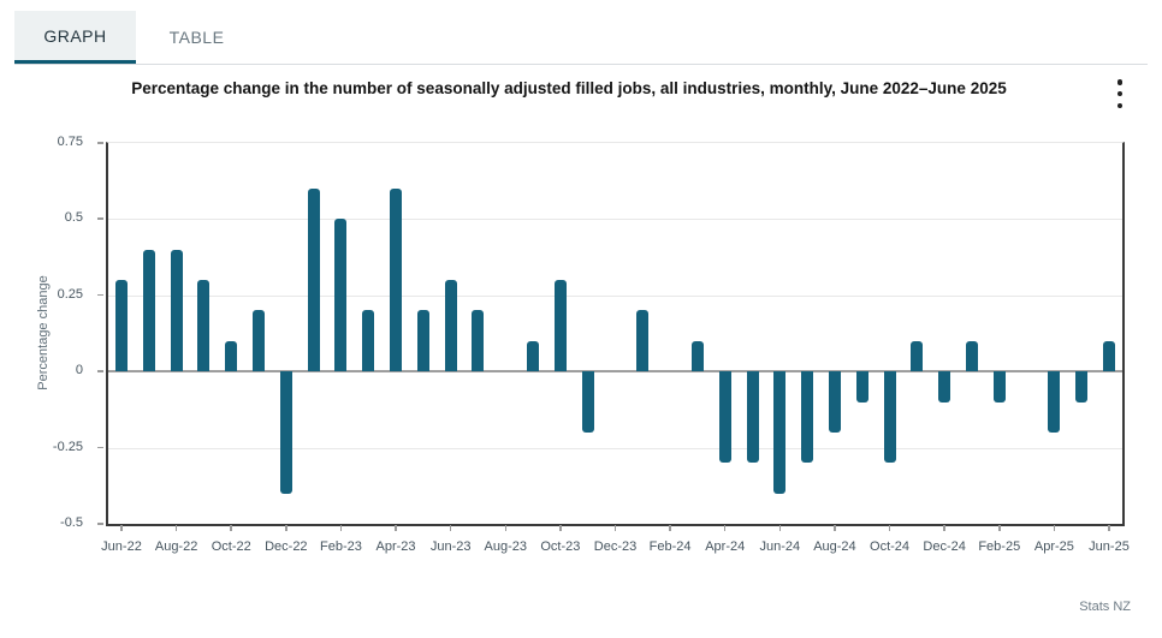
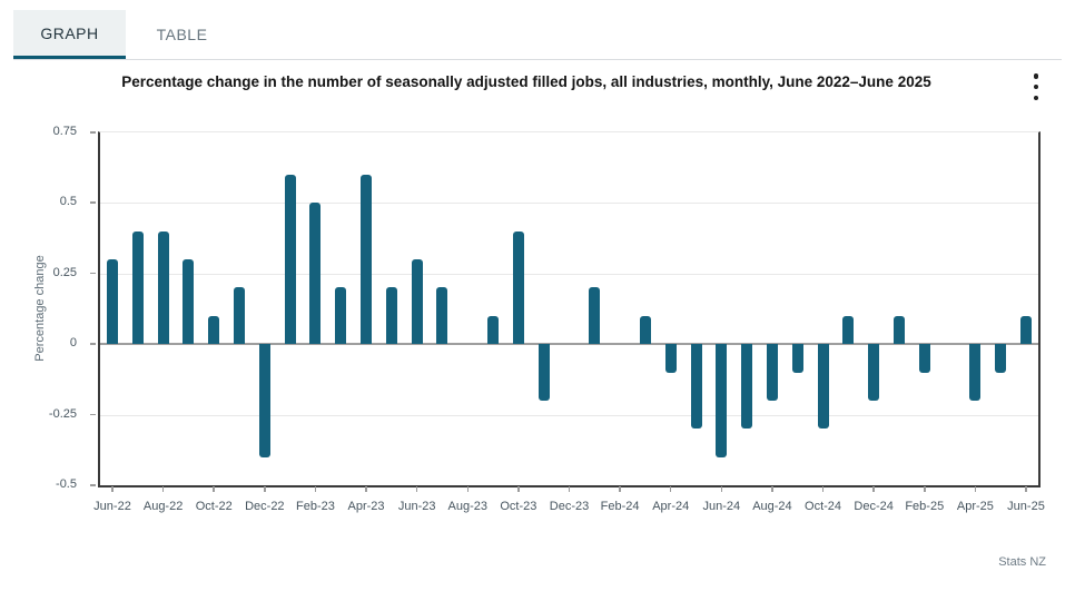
Oct-23: 0.3 -> 0.4
Apr-24: -0.3 -> -0.1
Dec-24: -0.1 -> -0.2
